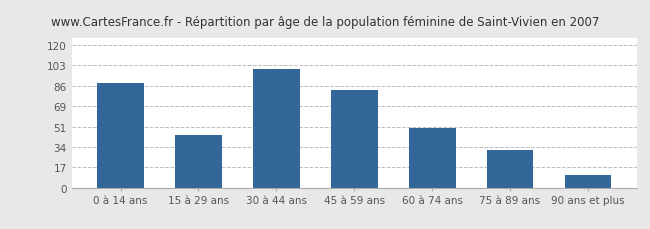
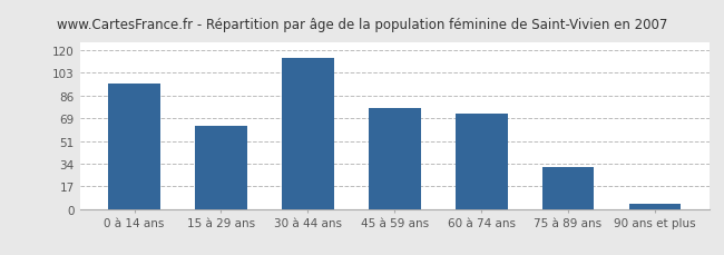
0 à 14 ans: 88 -> 95
15 à 29 ans: 44 -> 63
30 à 44 ans: 100 -> 114
45 à 59 ans: 82 -> 76
60 à 74 ans: 50 -> 72
90 ans et plus: 11 -> 4
